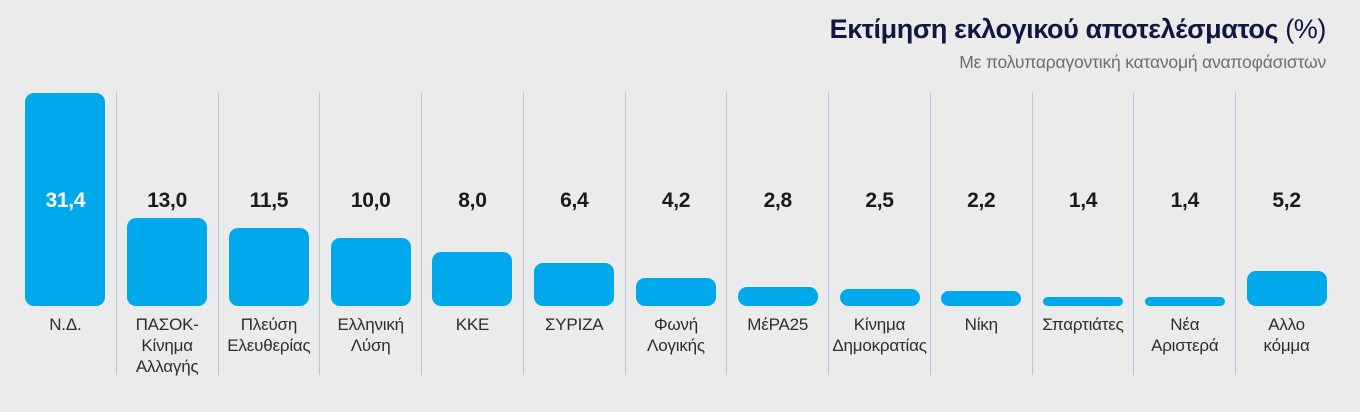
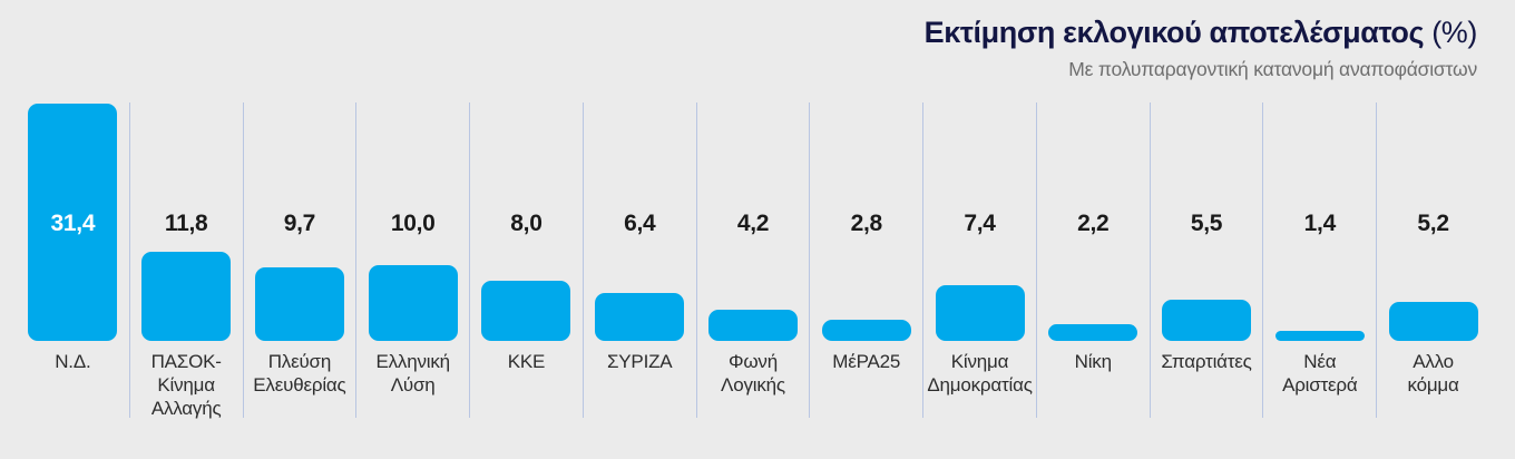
ΠΑΣΟΚ- Κίνημα Αλλαγής: 13,0 -> 11,8
Πλεύση Ελευθερίας: 11,5 -> 9,7
Κίνημα Δημοκρατίας: 2,5 -> 7,4
Σπαρτιάτες: 1,4 -> 5,5
